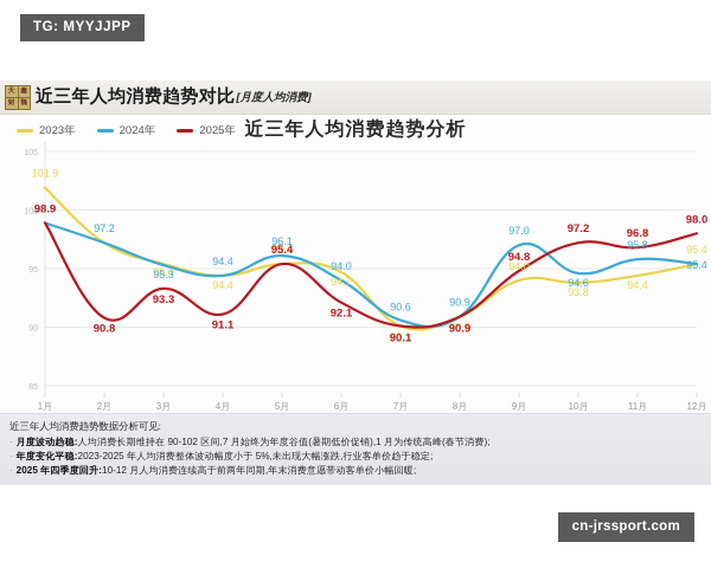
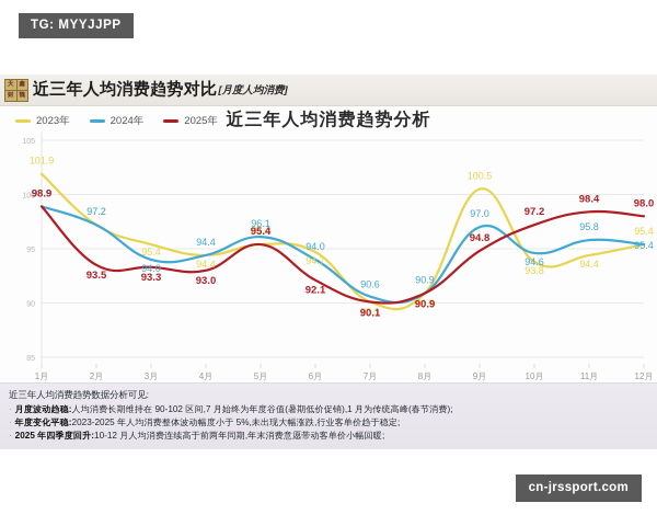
2025年/2月: 90.8 -> 93.5
2024年/3月: 95.3 -> 94.0
2025年/4月: 91.1 -> 93.0
2023年/9月: 94.0 -> 100.5
2025年/11月: 96.8 -> 98.4
